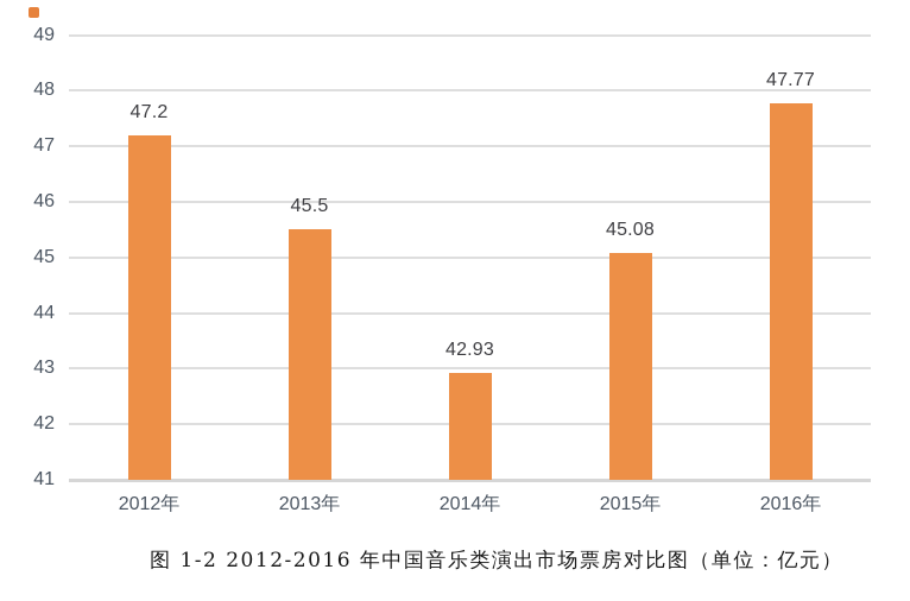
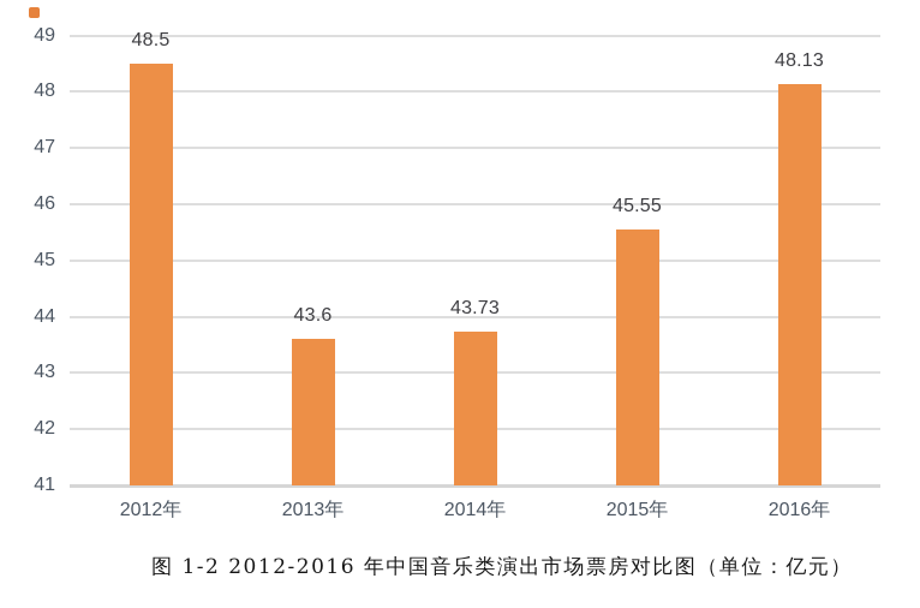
2012年: 47.2 -> 48.5
2013年: 45.5 -> 43.6
2014年: 42.93 -> 43.73
2015年: 45.08 -> 45.55
2016年: 47.77 -> 48.13
